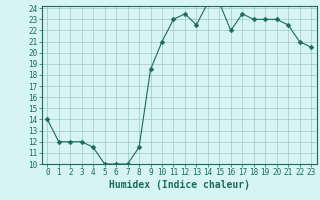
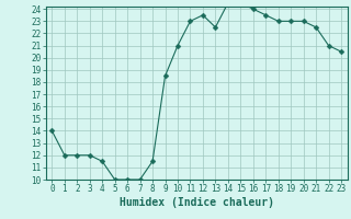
16: 22.0 -> 24.0
